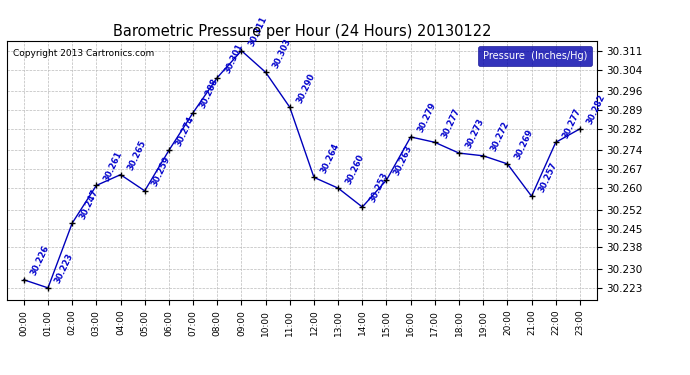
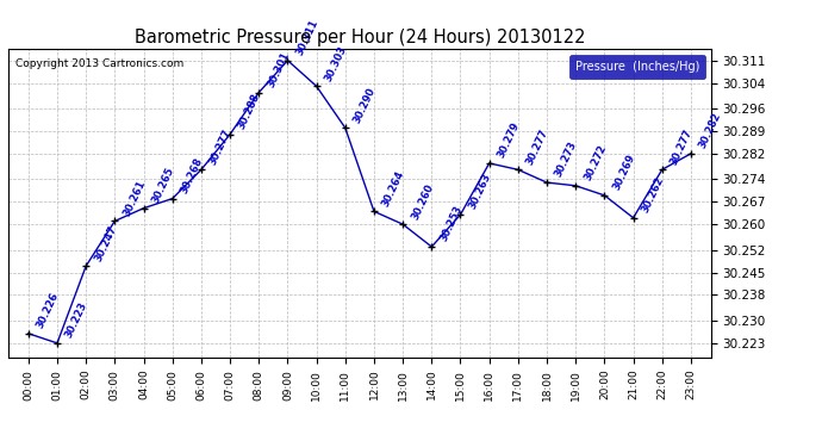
05:00: 30.259 -> 30.268
06:00: 30.274 -> 30.277
21:00: 30.257 -> 30.262
